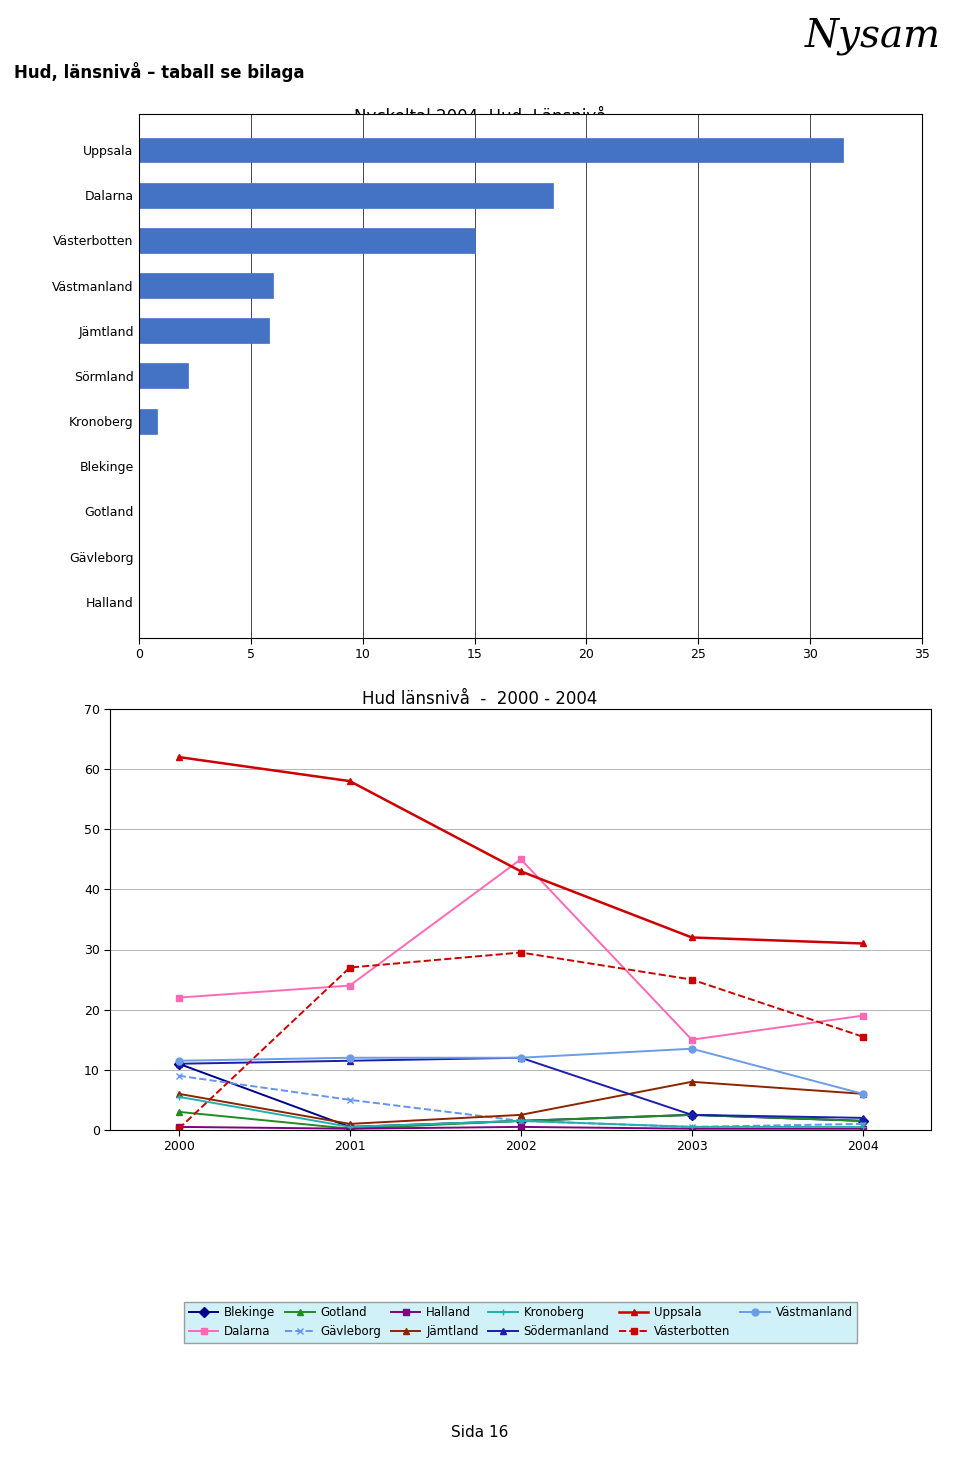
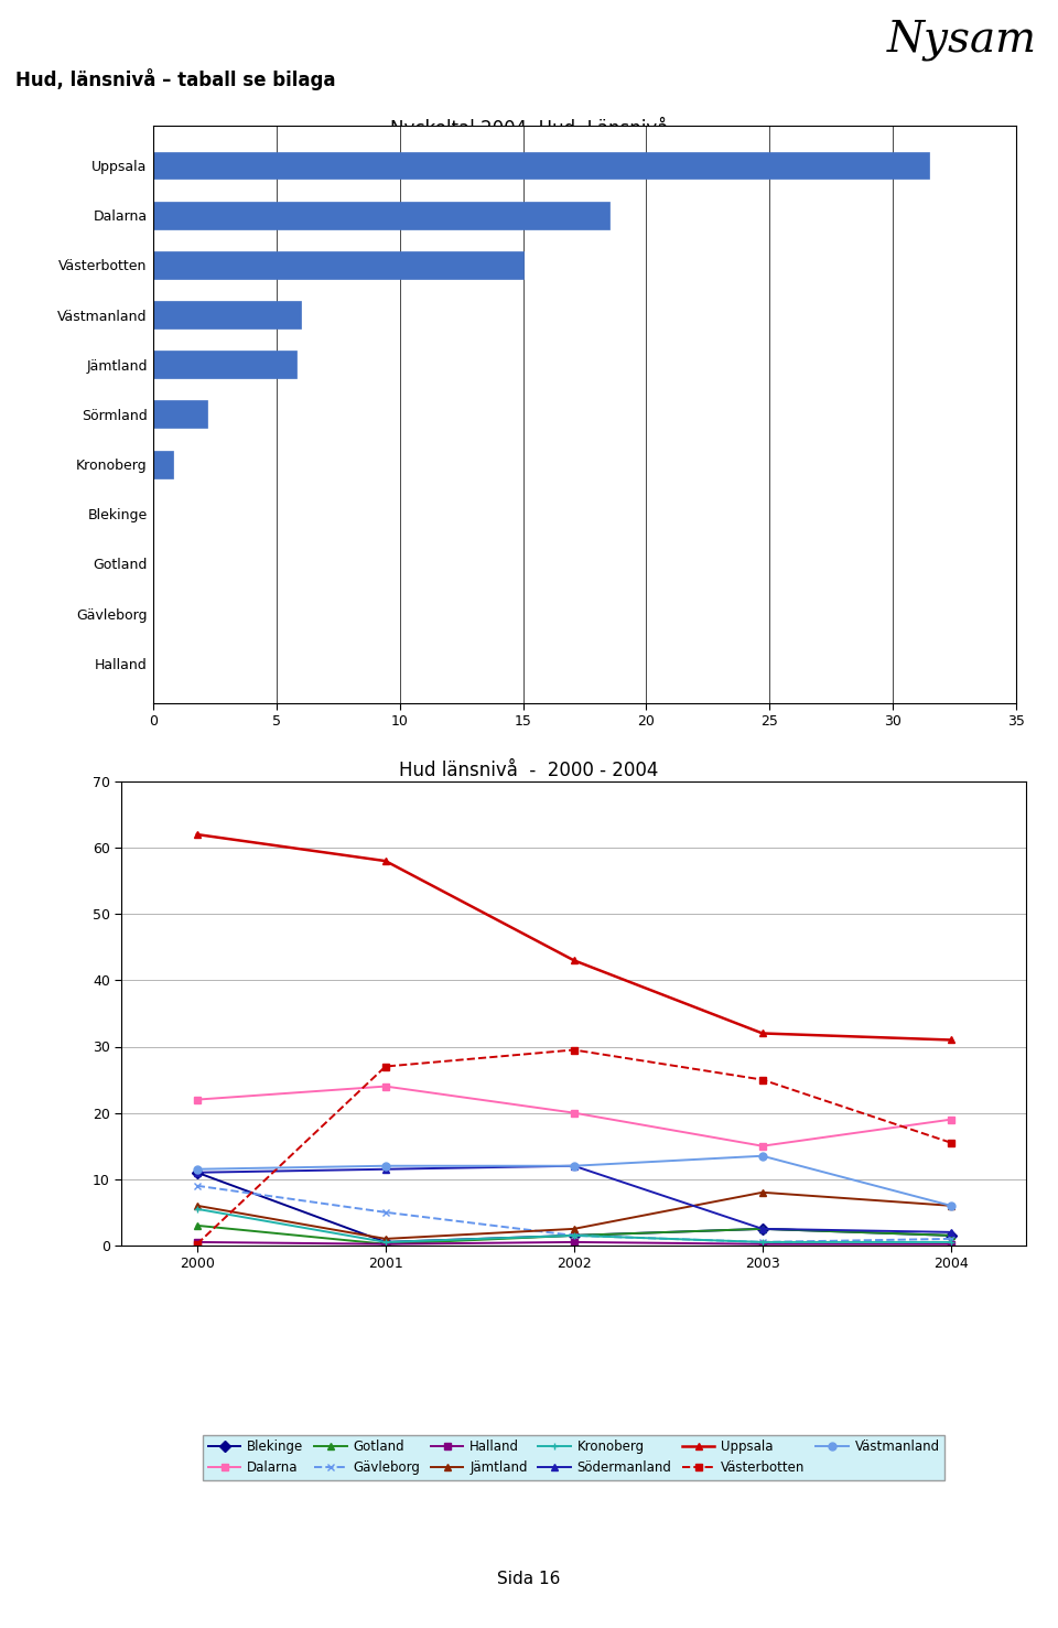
Dalarna/2002: 45 -> 20
